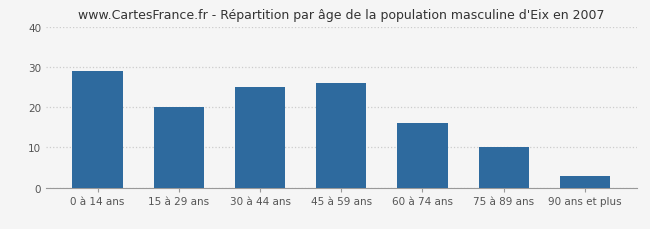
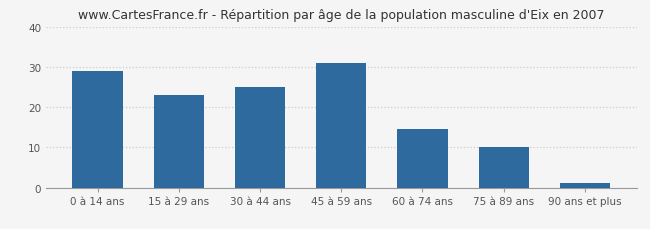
15 à 29 ans: 20.0 -> 23.0
45 à 59 ans: 26.0 -> 31.0
60 à 74 ans: 16.0 -> 14.5
90 ans et plus: 3.0 -> 1.2
